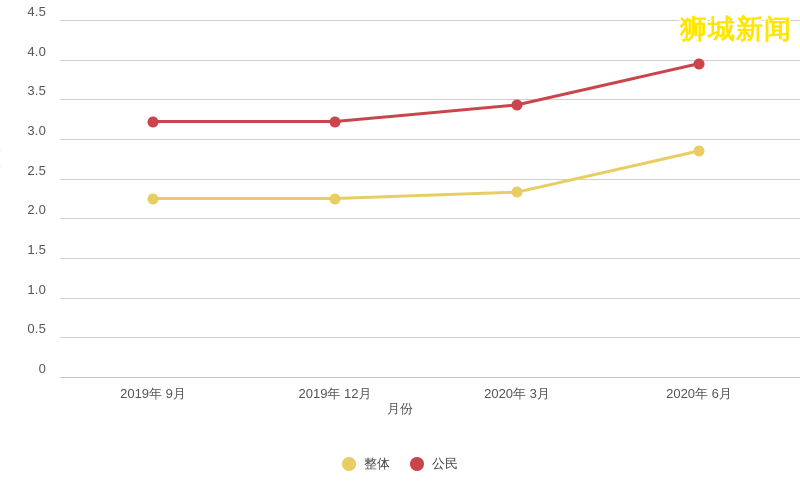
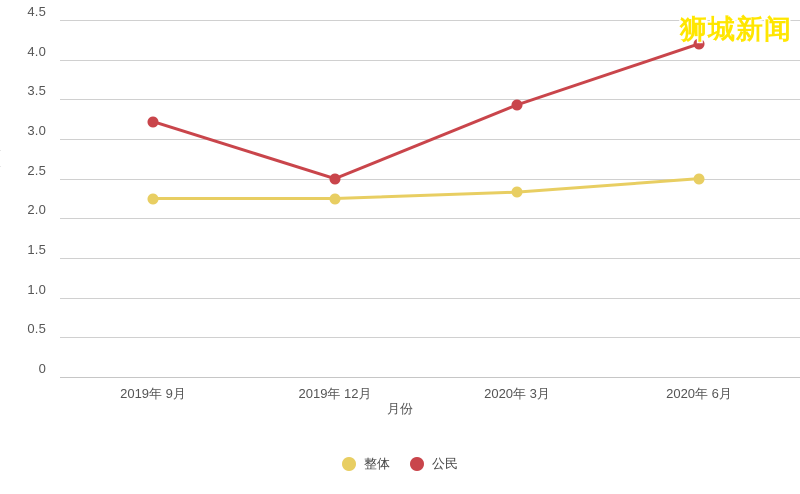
公民/2019年 12月: 3.2 -> 2.5
整体/2020年 6月: 2.9 -> 2.5
公民/2020年 6月: 4.0 -> 4.2
